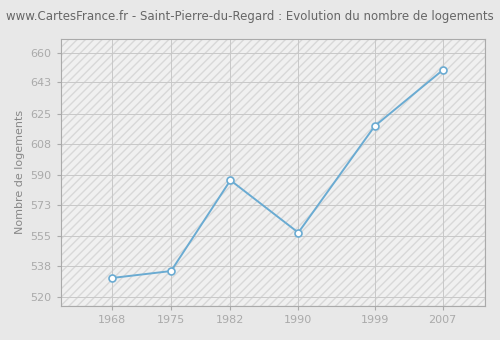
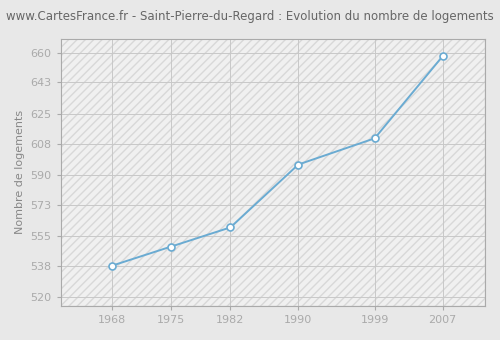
1968: 531 -> 538
1975: 535 -> 549
1982: 587 -> 560
1990: 557 -> 596
1999: 618 -> 611
2007: 650 -> 658
